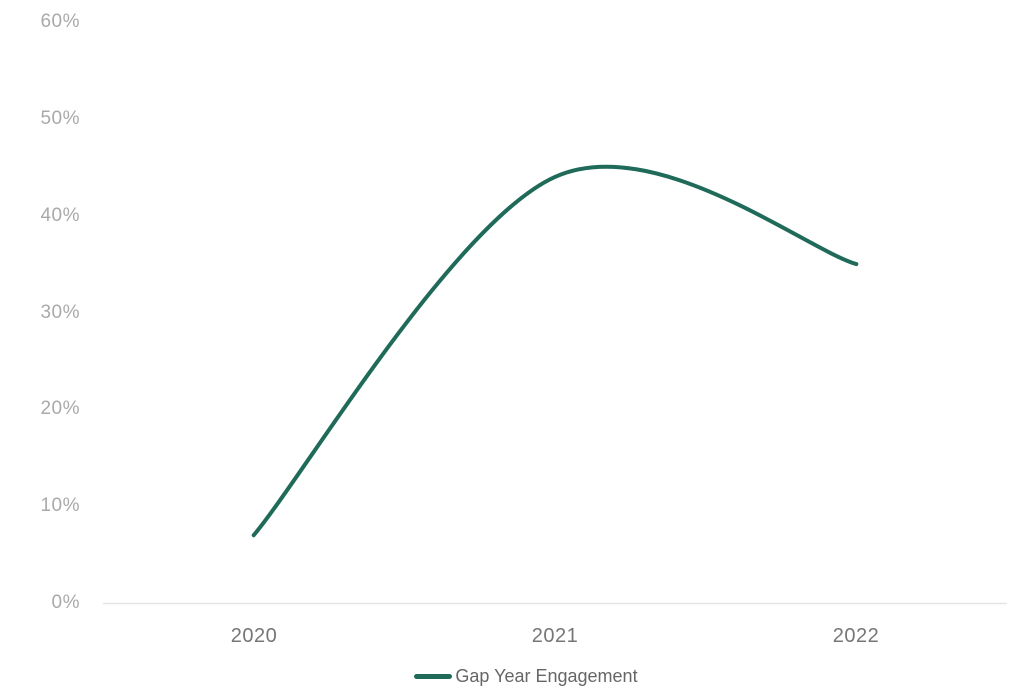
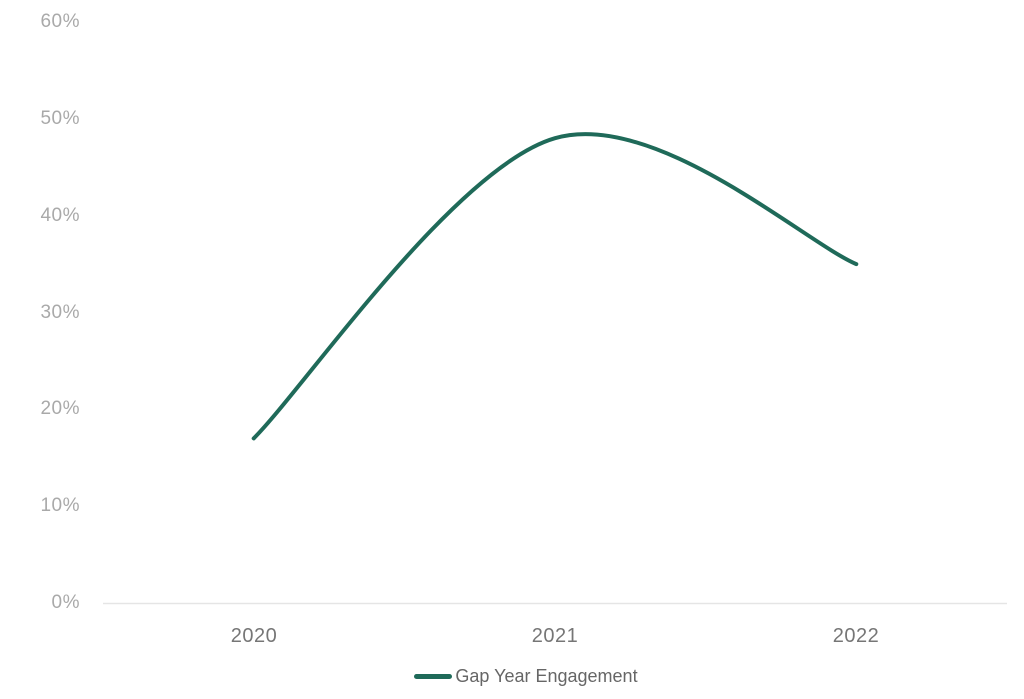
2020: 7% -> 17%
2021: 44% -> 48%
